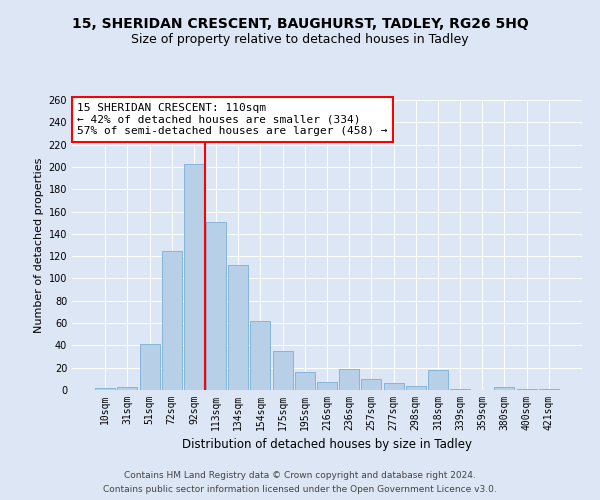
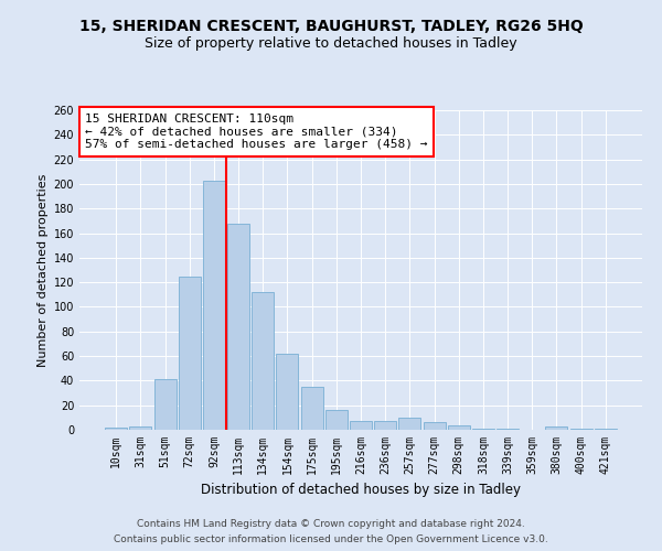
113sqm: 151 -> 168
236sqm: 19 -> 7
318sqm: 18 -> 1
